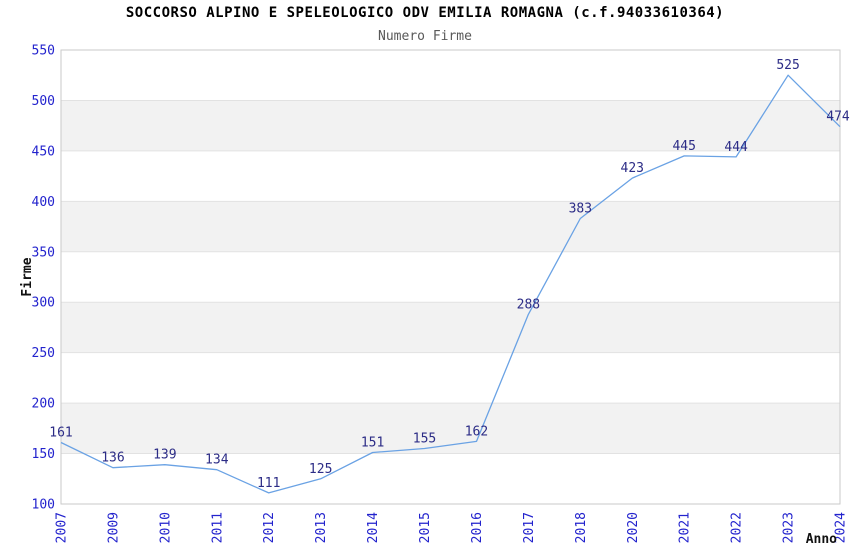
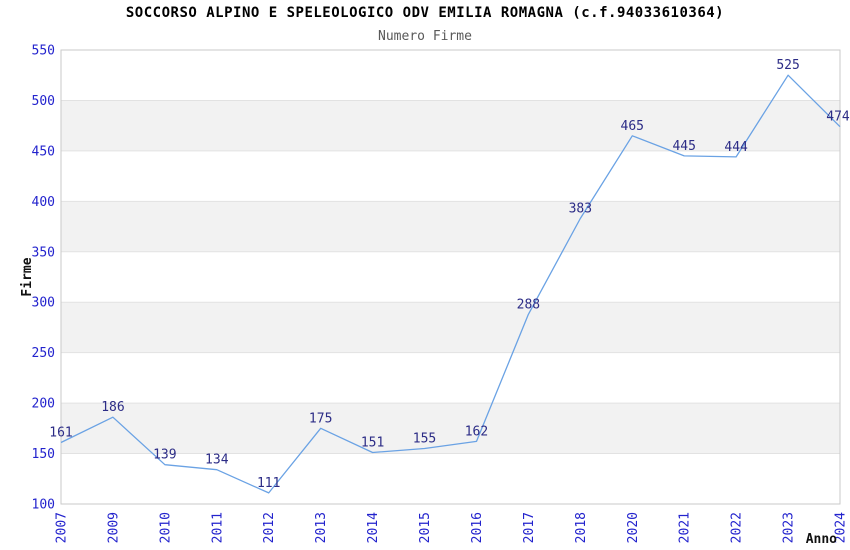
2009: 136 -> 186
2013: 125 -> 175
2020: 423 -> 465
